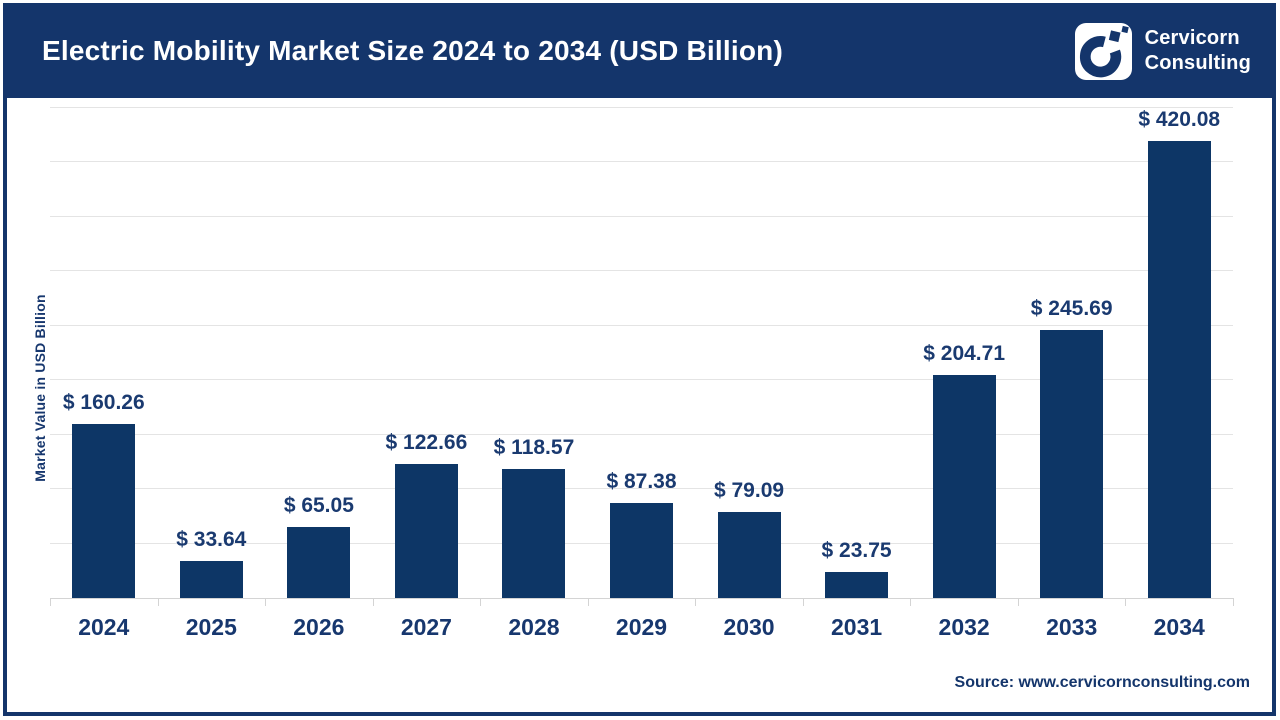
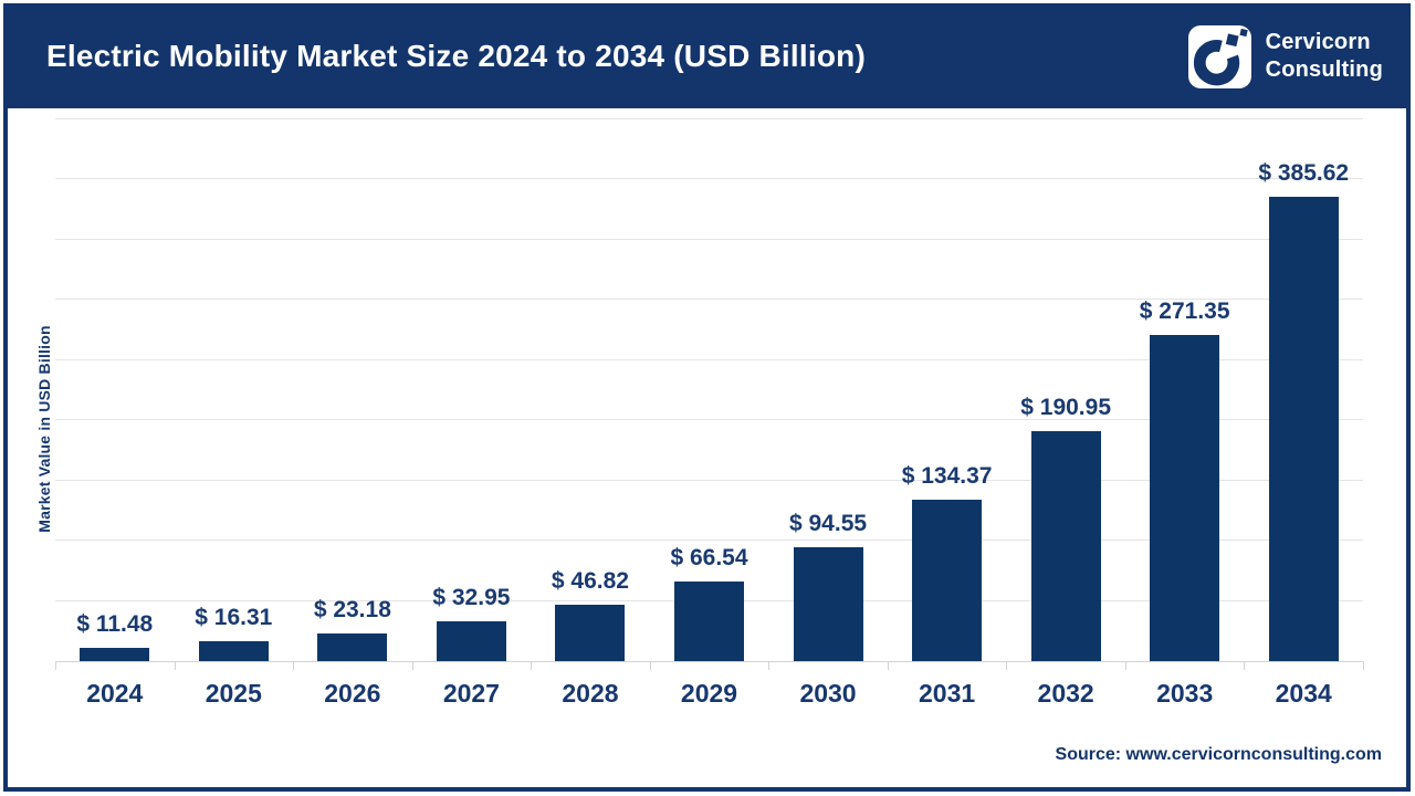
2024: 160.26 -> 11.48
2025: 33.64 -> 16.31
2026: 65.05 -> 23.18
2027: 122.66 -> 32.95
2028: 118.57 -> 46.82
2029: 87.38 -> 66.54
2030: 79.09 -> 94.55
2031: 23.75 -> 134.37
2032: 204.71 -> 190.95
2033: 245.69 -> 271.35
2034: 420.08 -> 385.62
